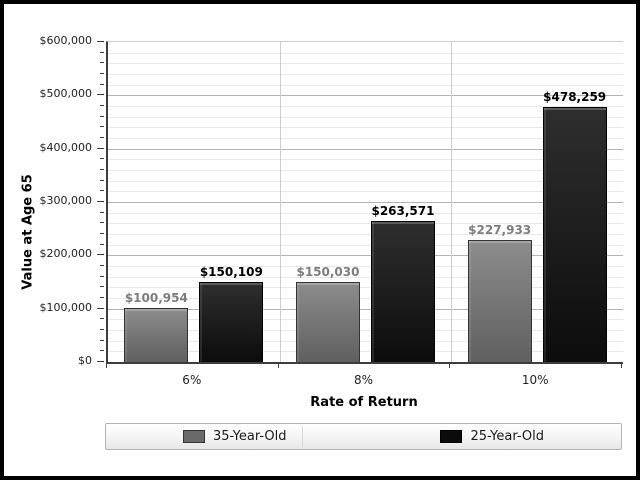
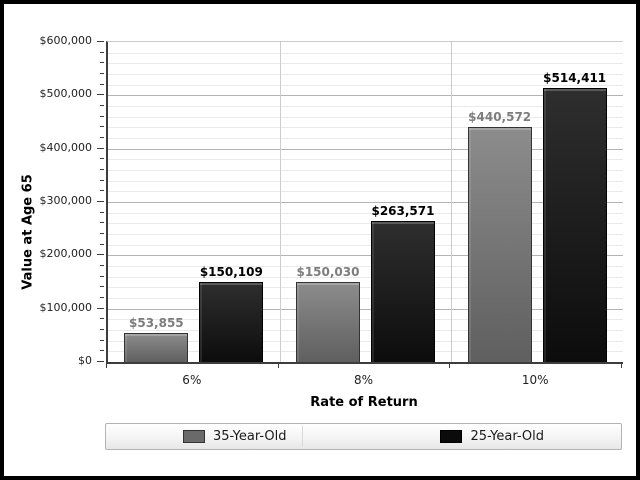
35-Year-Old/6%: $100,954 -> $53,855
35-Year-Old/10%: $227,933 -> $440,572
25-Year-Old/10%: $478,259 -> $514,411
